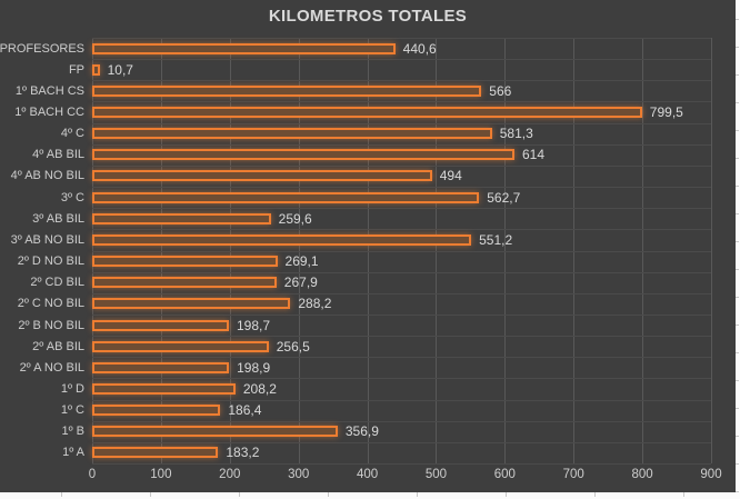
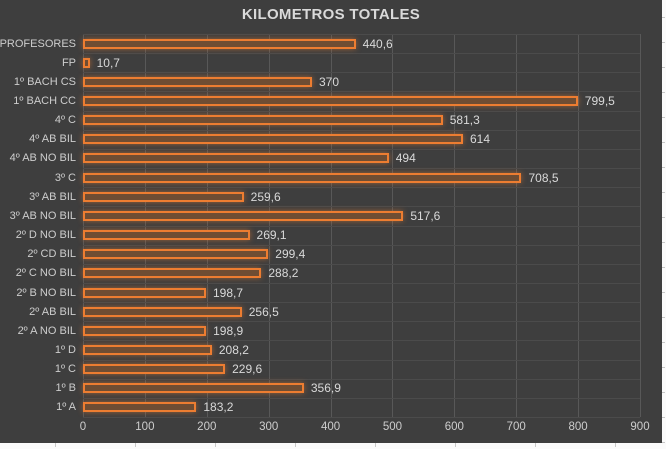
1º BACH CS: 566 -> 370
3º C: 562,7 -> 708,5
3º AB NO BIL: 551,2 -> 517,6
2º CD BIL: 267,9 -> 299,4
1º C: 186,4 -> 229,6
